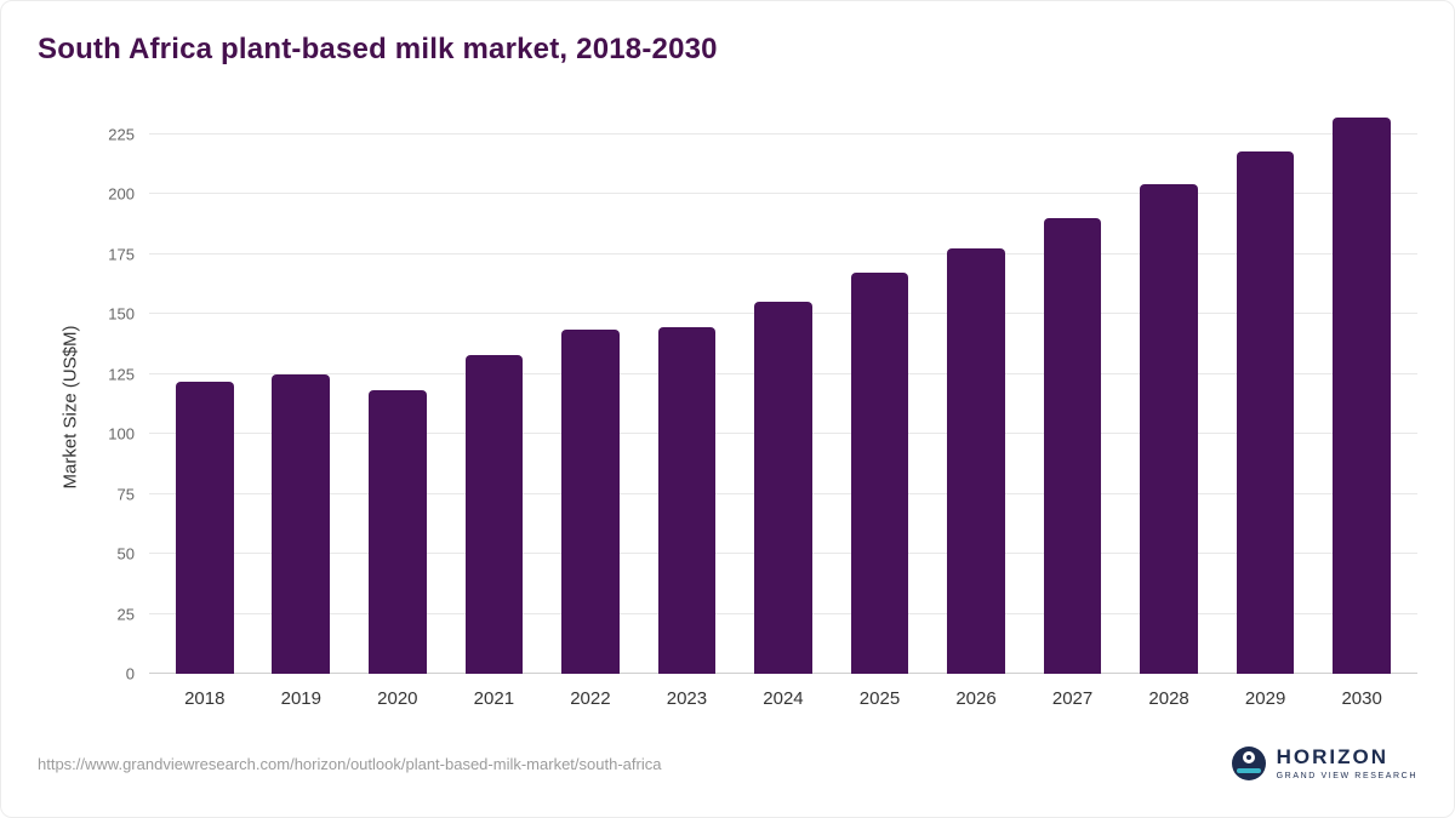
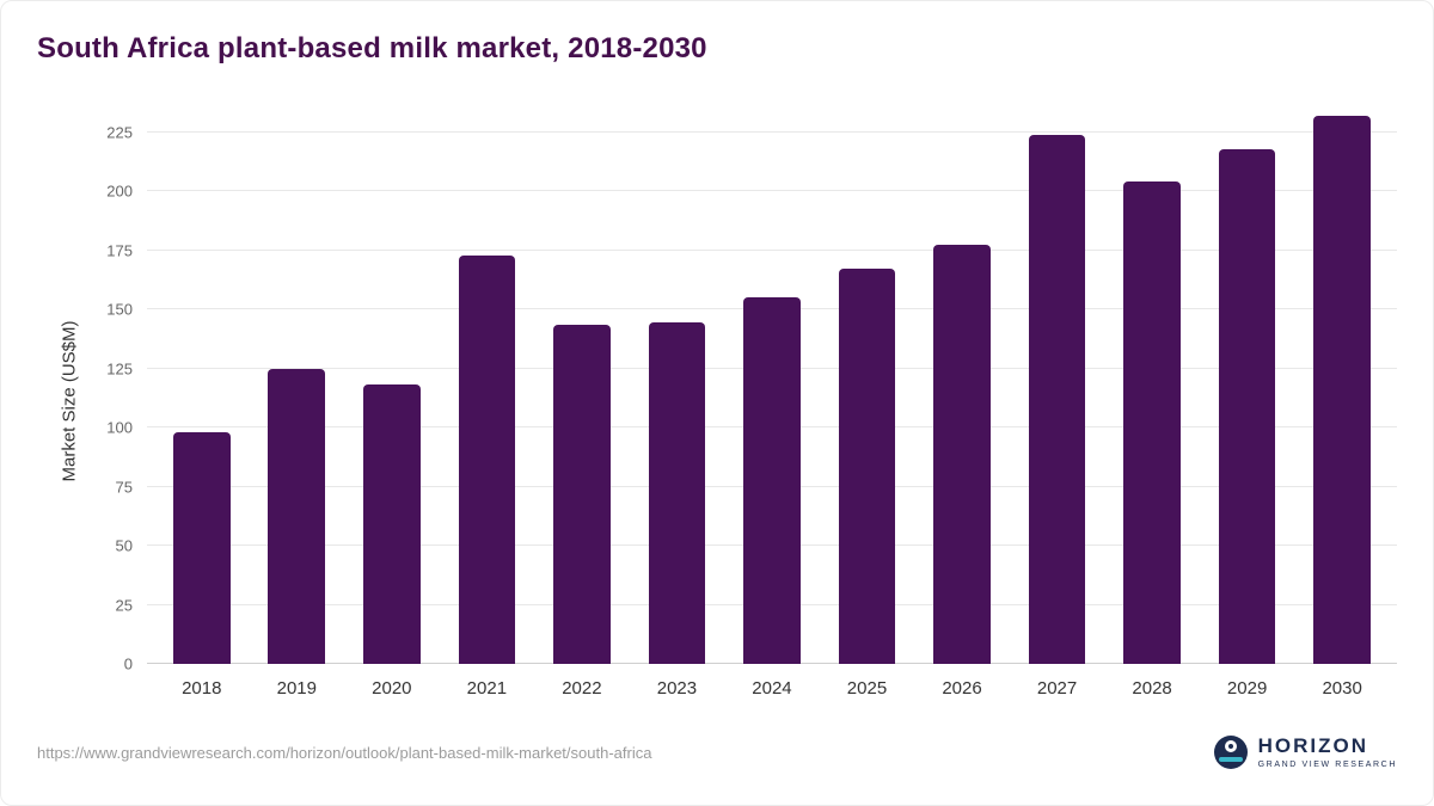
2018: 122 -> 98
2021: 133 -> 173
2027: 190 -> 224
